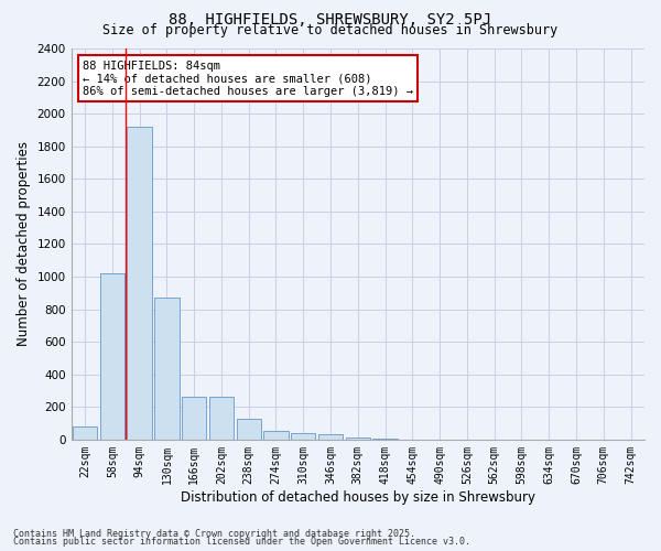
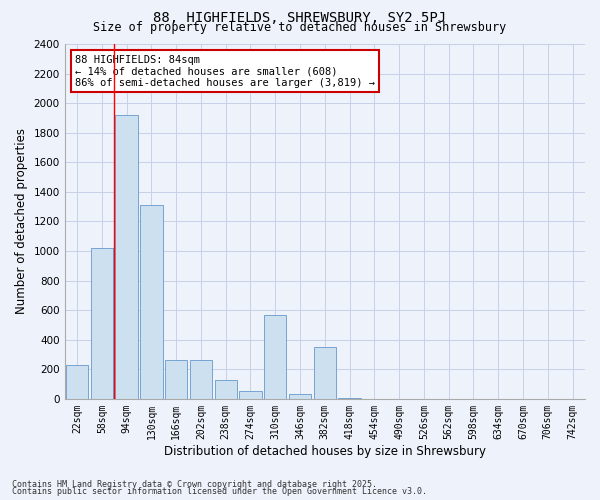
22sqm: 80 -> 230
130sqm: 870 -> 1310
310sqm: 40 -> 570
382sqm: 10 -> 350
